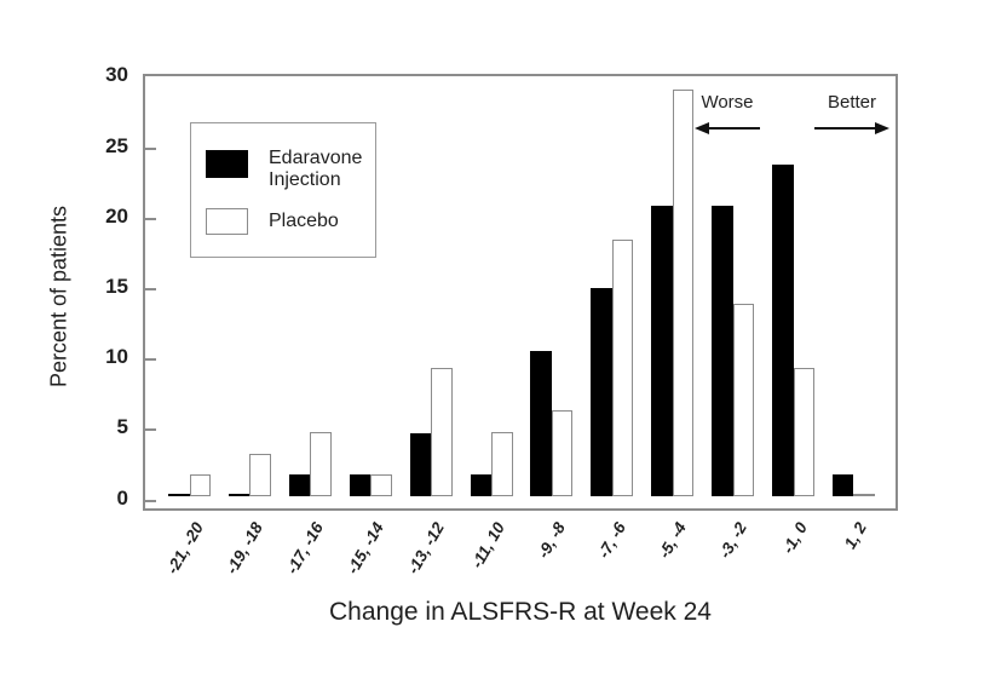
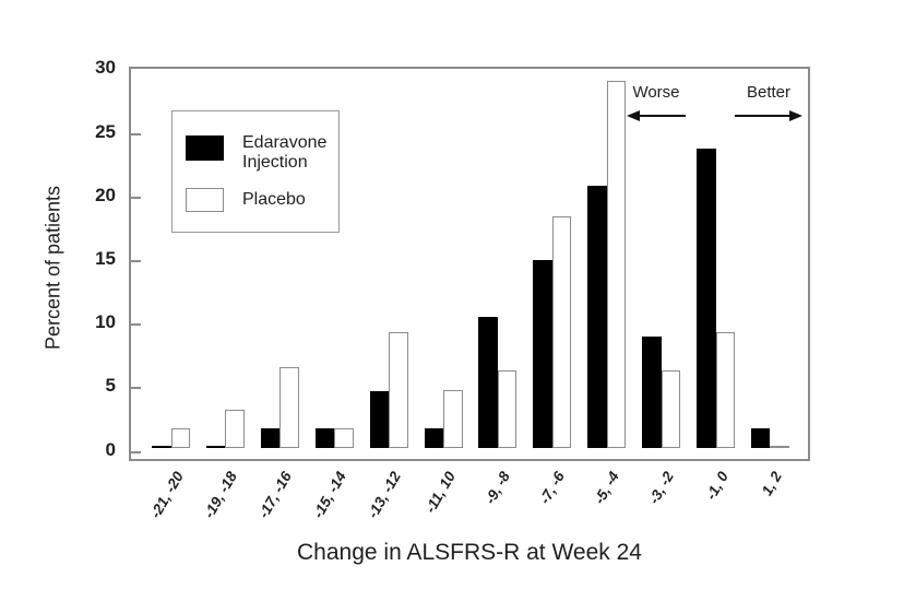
Placebo/-17, -16: 4.5 -> 6.3
Edaravone Injection/-3, -2: 20.6 -> 8.7
Placebo/-3, -2: 13.6 -> 6.1
